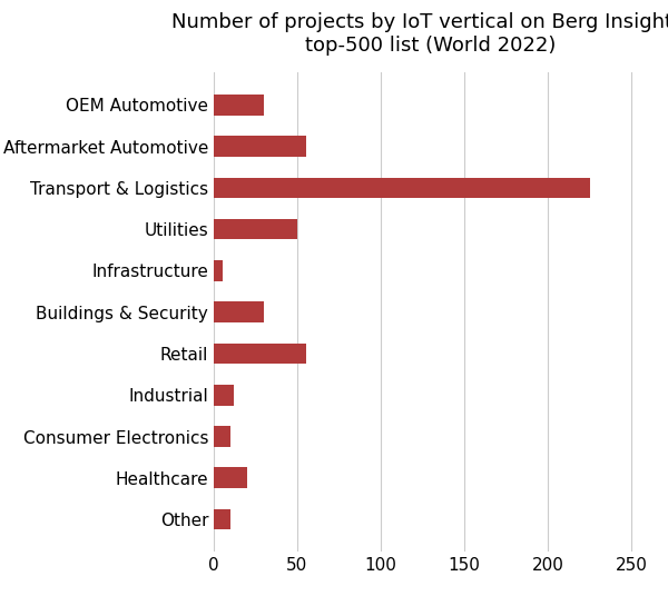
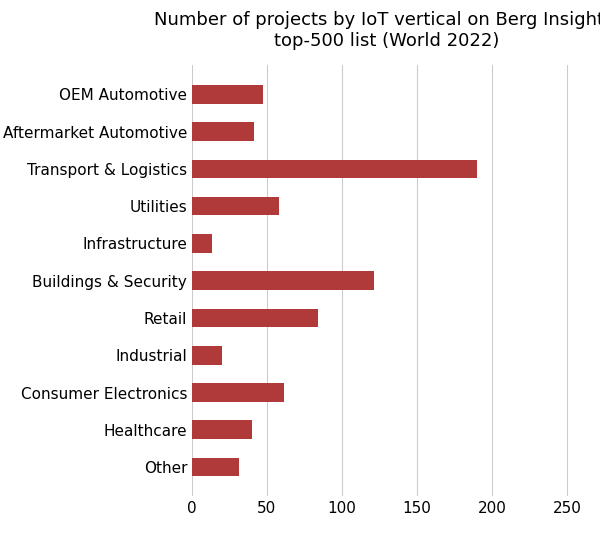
OEM Automotive: 30 -> 47
Aftermarket Automotive: 55 -> 41
Transport & Logistics: 225 -> 190
Utilities: 50 -> 58
Infrastructure: 5 -> 13
Buildings & Security: 30 -> 121
Retail: 55 -> 84
Industrial: 12 -> 20
Consumer Electronics: 10 -> 61
Healthcare: 20 -> 40
Other: 10 -> 31
